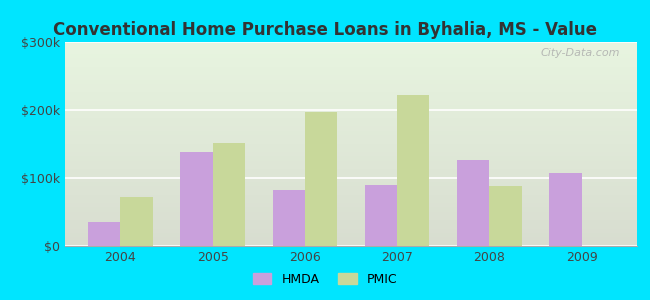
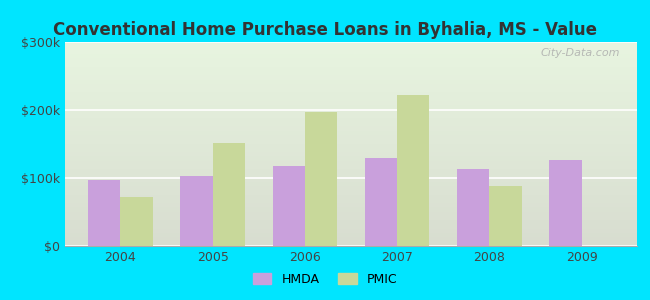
HMDA/2004: $36k -> $97k
HMDA/2005: $138k -> $103k
HMDA/2006: $82k -> $118k
HMDA/2007: $90k -> $130k
HMDA/2008: $126k -> $113k
HMDA/2009: $108k -> $127k
